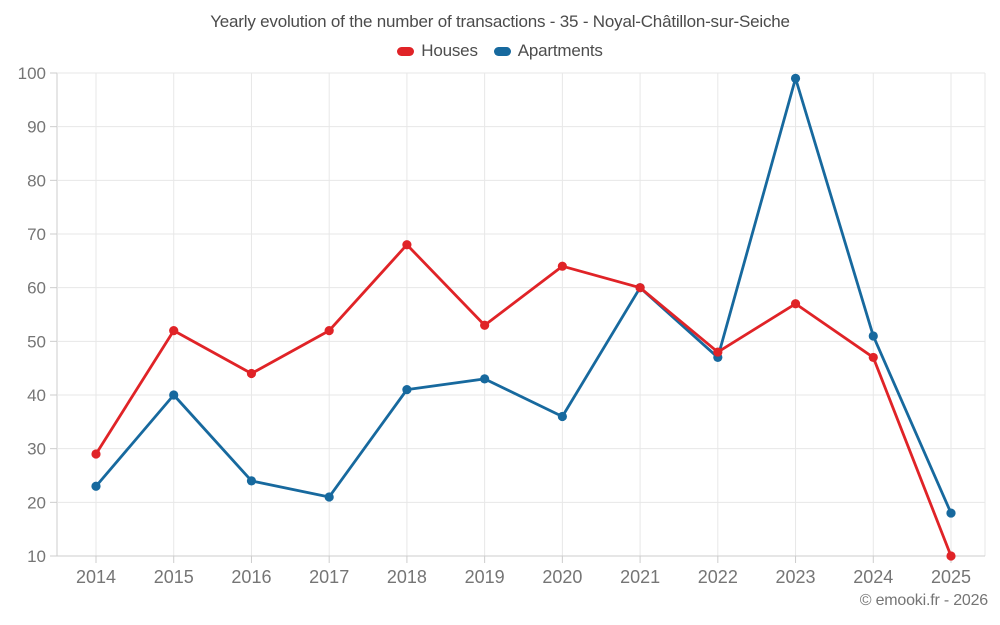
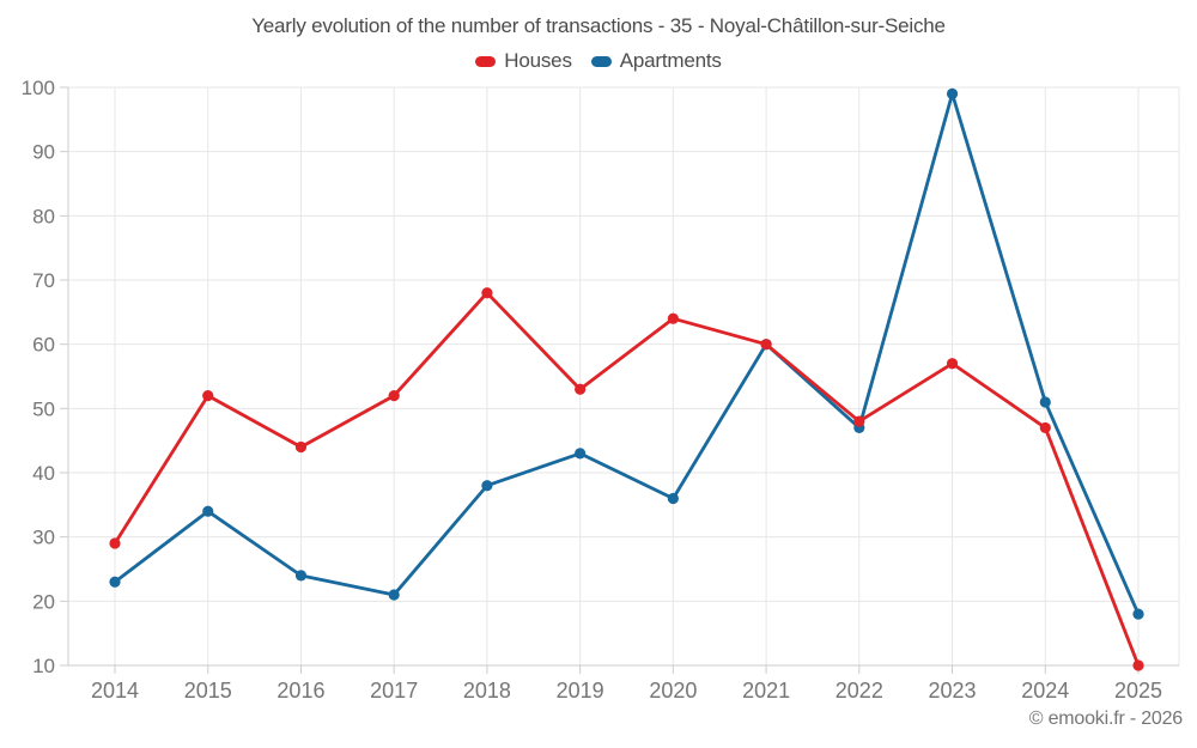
Apartments/2015: 40 -> 34
Apartments/2018: 41 -> 38
